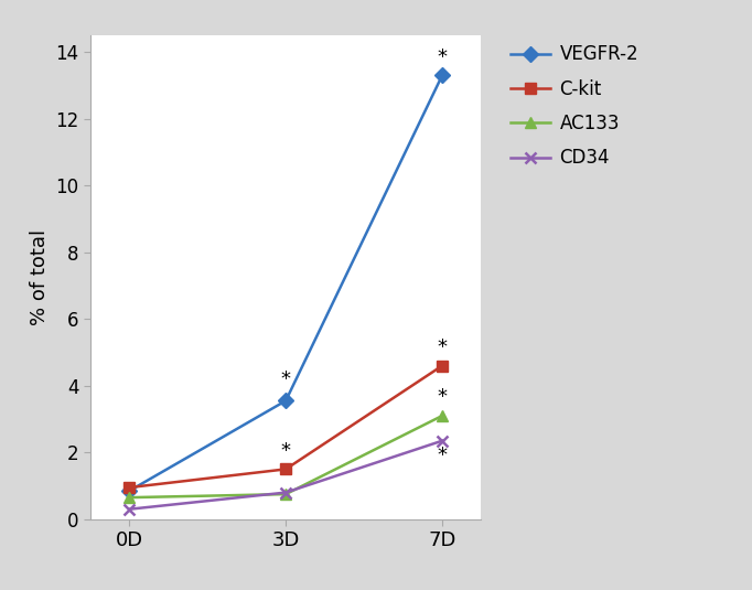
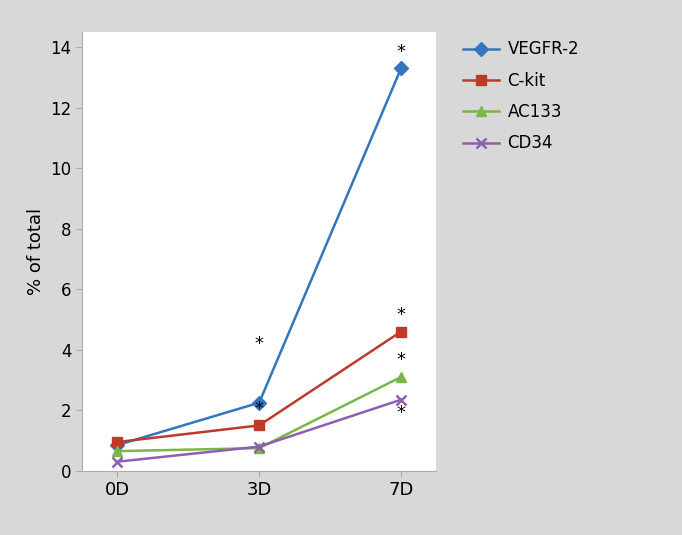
VEGFR-2/3D: 3.55 -> 2.25
